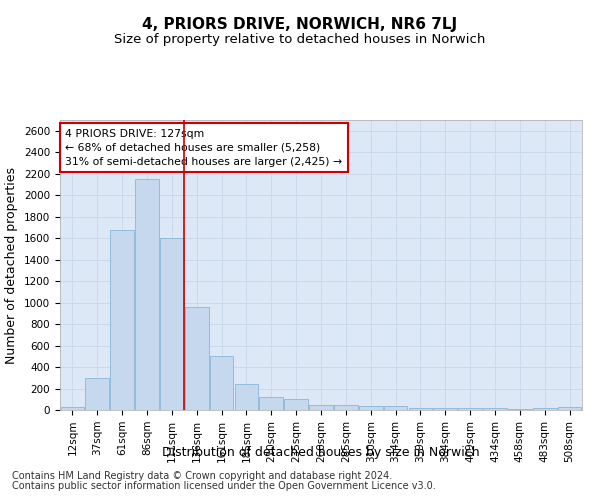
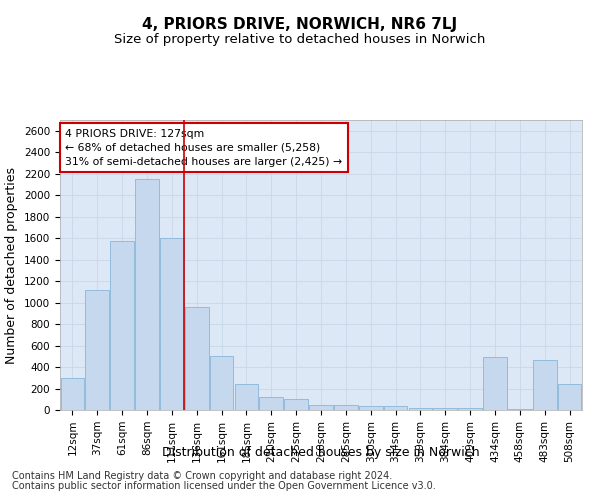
12sqm: 20 -> 300
37sqm: 300 -> 1120
61sqm: 1680 -> 1570
434sqm: 20 -> 490
483sqm: 20 -> 470
508sqm: 20 -> 240
